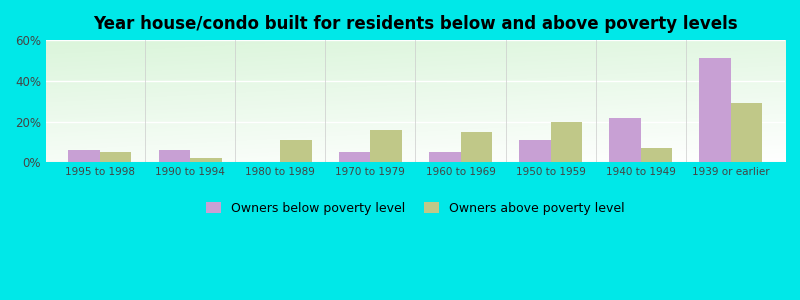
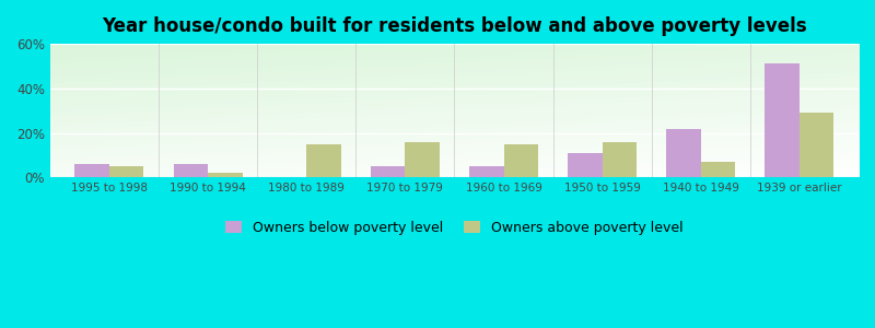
Owners above poverty level/1980 to 1989: 11% -> 15%
Owners above poverty level/1950 to 1959: 20% -> 16%
